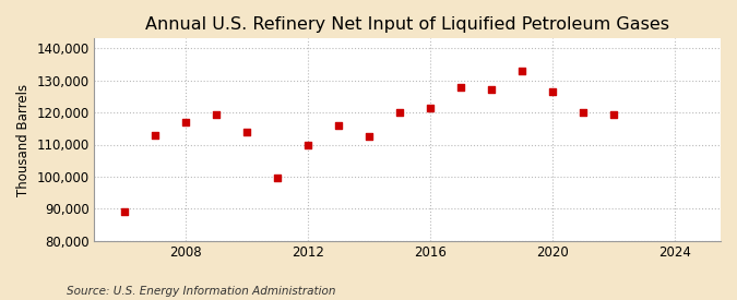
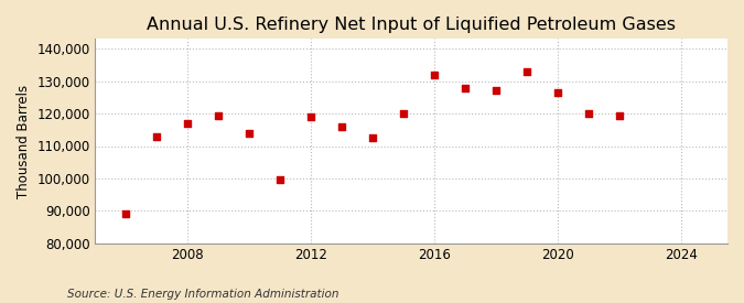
2012: 110,000 -> 119,000
2016: 121,500 -> 132,000
